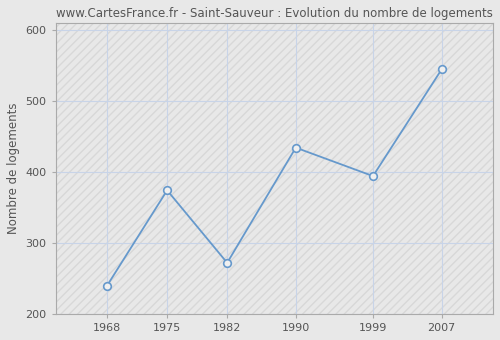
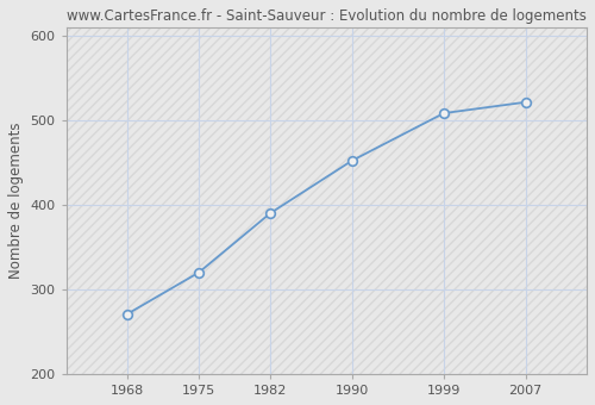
1968: 240 -> 271
1975: 374 -> 320
1982: 272 -> 390
1990: 434 -> 452
1999: 394 -> 508
2007: 544 -> 521
